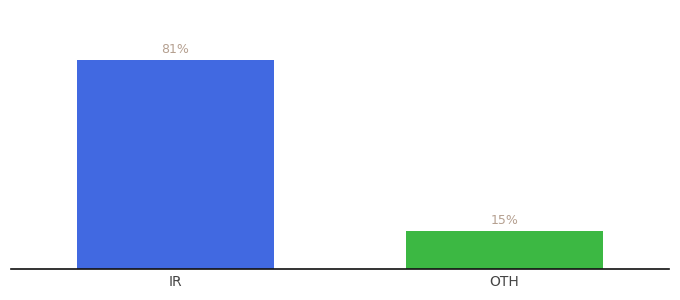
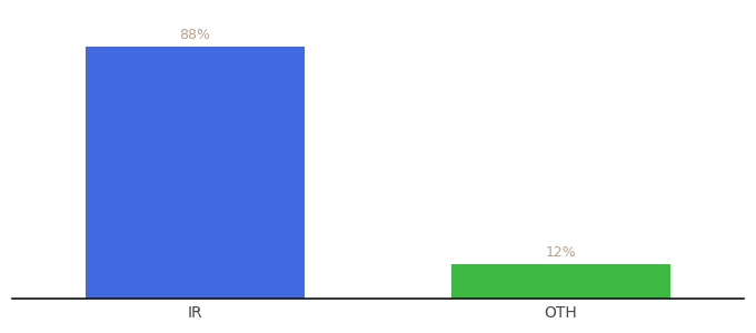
IR: 81% -> 88%
OTH: 15% -> 12%
